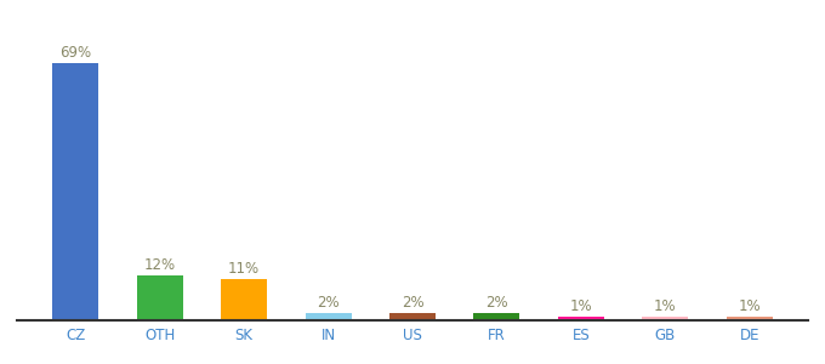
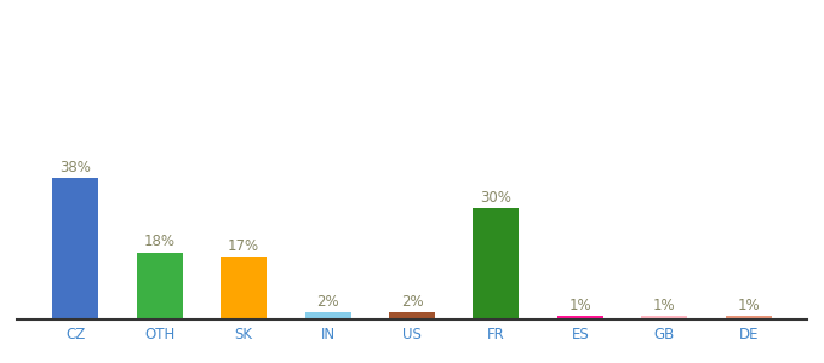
CZ: 69% -> 38%
OTH: 12% -> 18%
SK: 11% -> 17%
FR: 2% -> 30%
